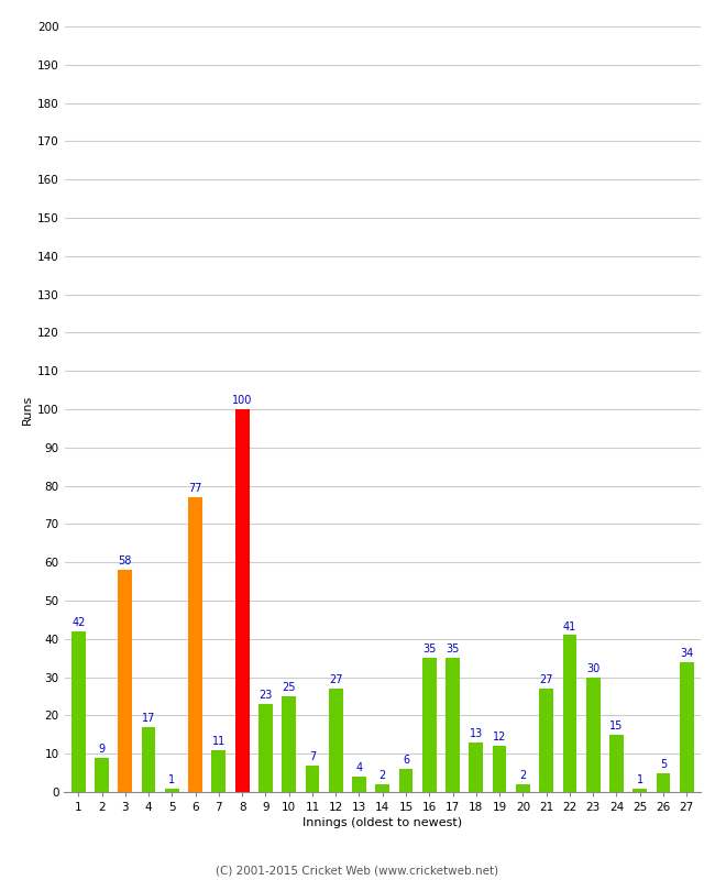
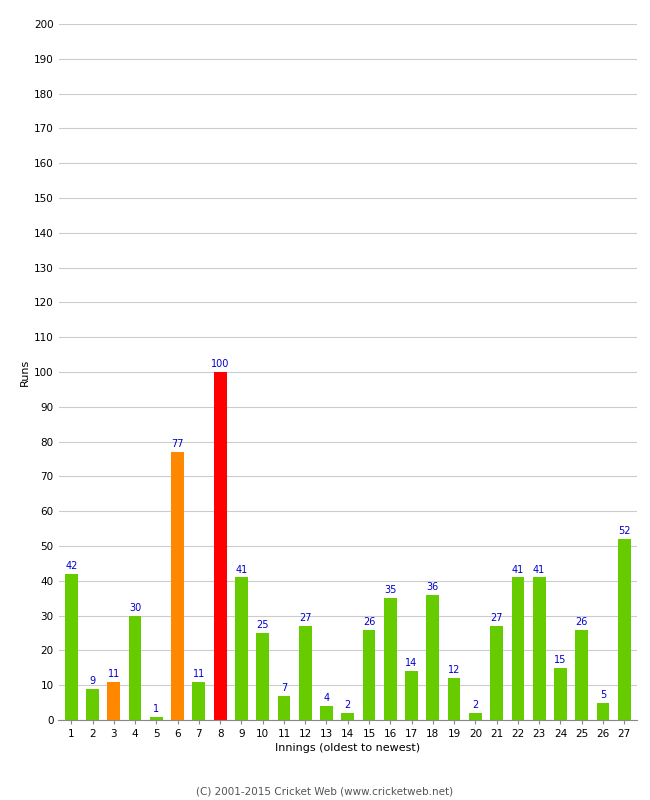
3: 58 -> 11
4: 17 -> 30
9: 23 -> 41
15: 6 -> 26
17: 35 -> 14
18: 13 -> 36
23: 30 -> 41
25: 1 -> 26
27: 34 -> 52
